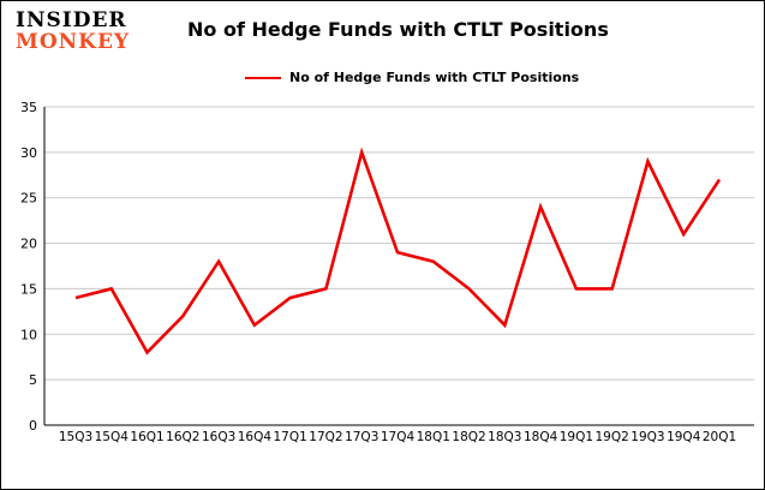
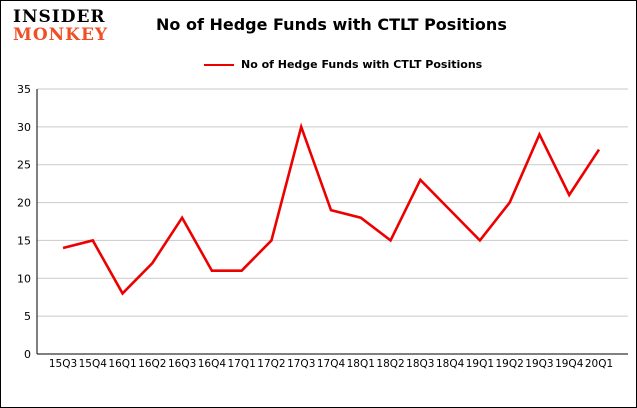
17Q1: 14 -> 11
18Q3: 11 -> 23
18Q4: 24 -> 19
19Q2: 15 -> 20
